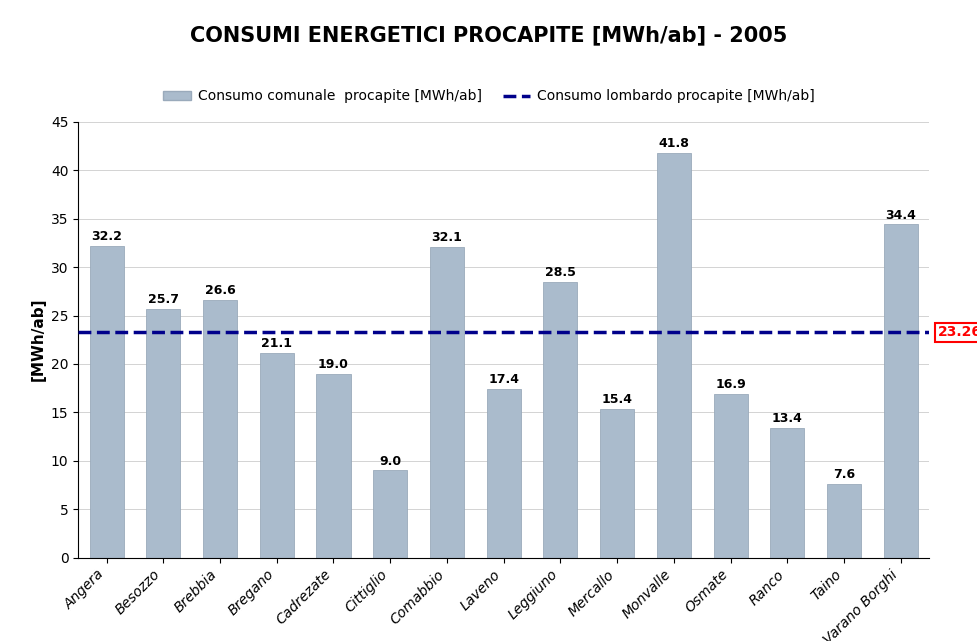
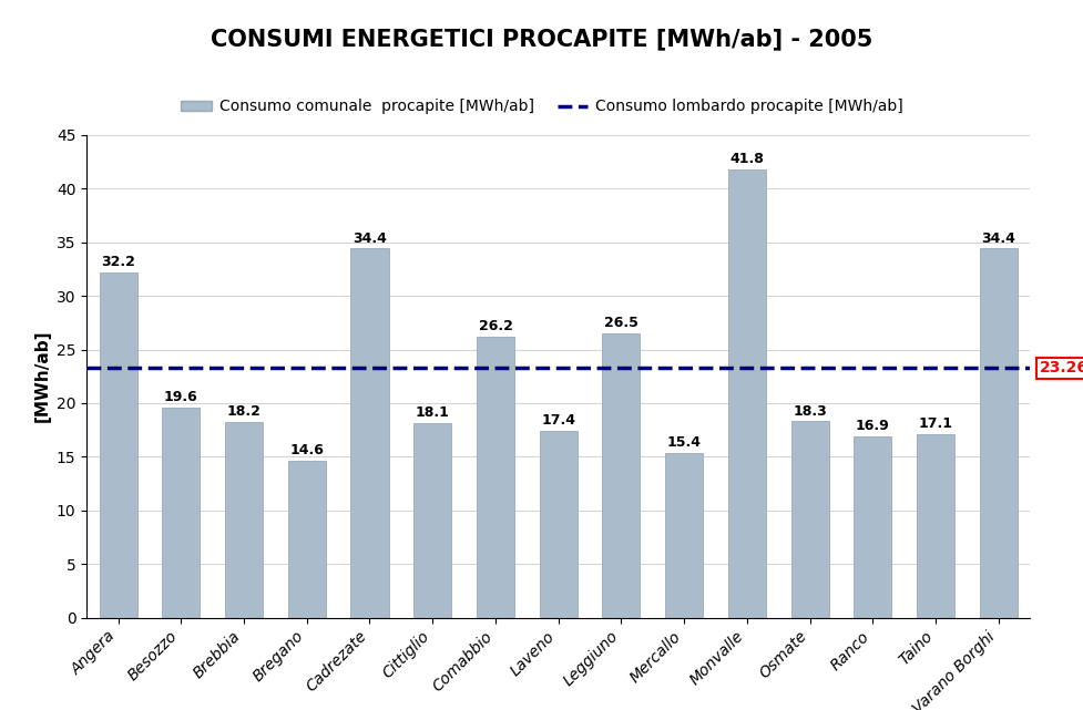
Besozzo: 25.7 -> 19.6
Brebbia: 26.6 -> 18.2
Bregano: 21.1 -> 14.6
Cadrezate: 19.0 -> 34.4
Cittiglio: 9.0 -> 18.1
Comabbio: 32.1 -> 26.2
Leggiuno: 28.5 -> 26.5
Osmate: 16.9 -> 18.3
Ranco: 13.4 -> 16.9
Taino: 7.6 -> 17.1
